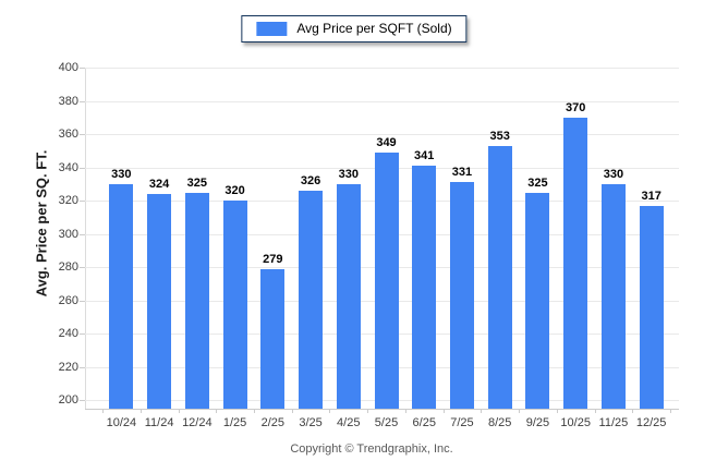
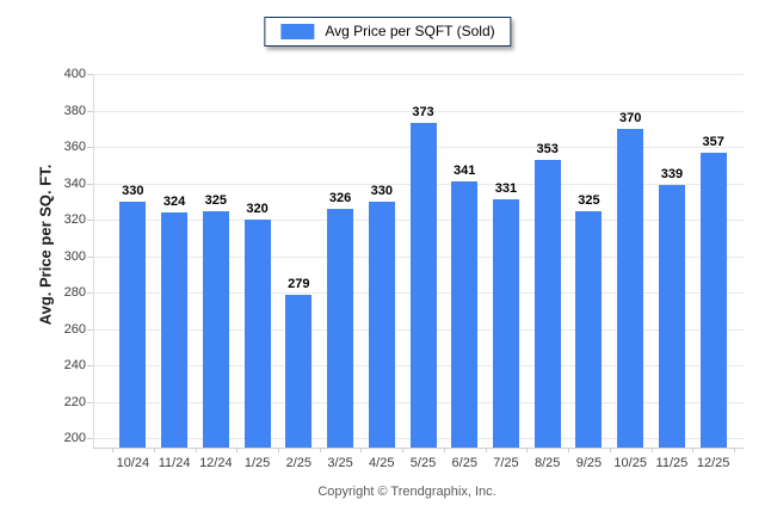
5/25: 349 -> 373
11/25: 330 -> 339
12/25: 317 -> 357
